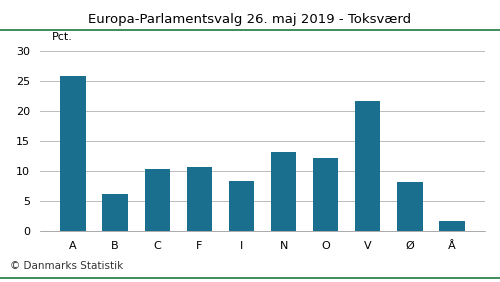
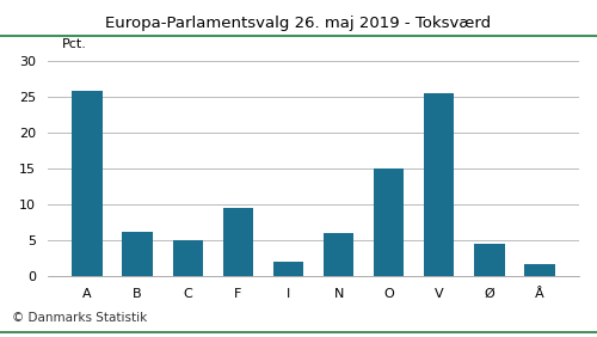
C: 10.4 -> 5.0
F: 10.6 -> 9.5
I: 8.4 -> 2.0
N: 13.2 -> 6.0
O: 12.2 -> 15.0
V: 21.6 -> 25.4
Ø: 8.2 -> 4.6
